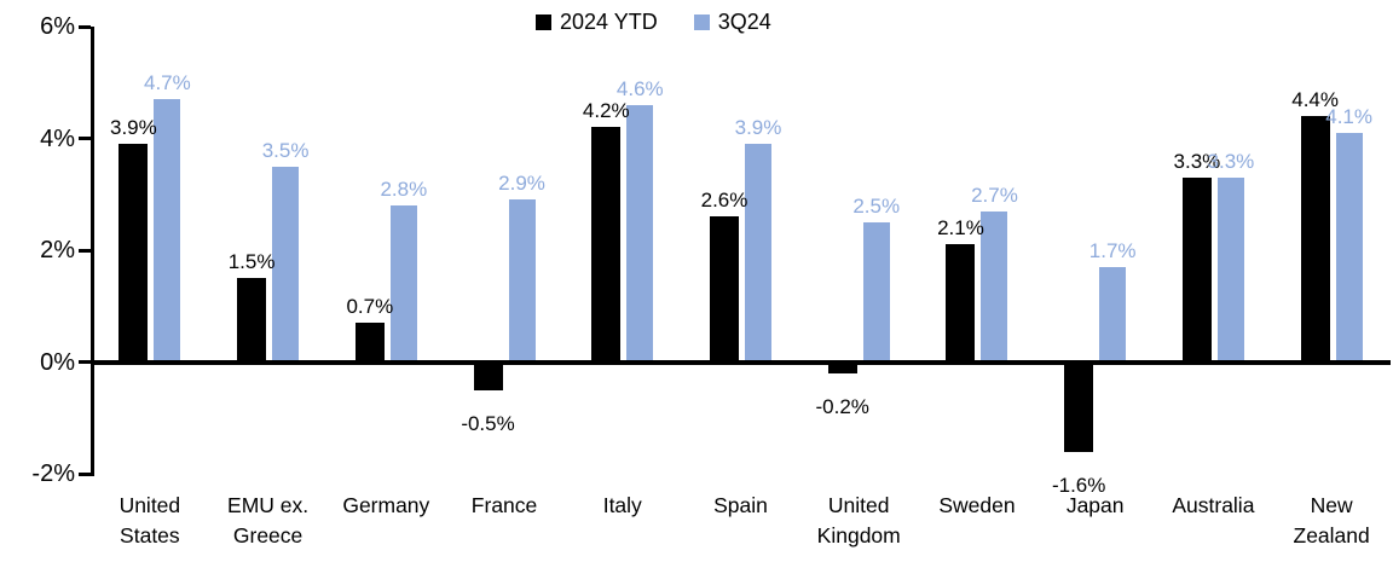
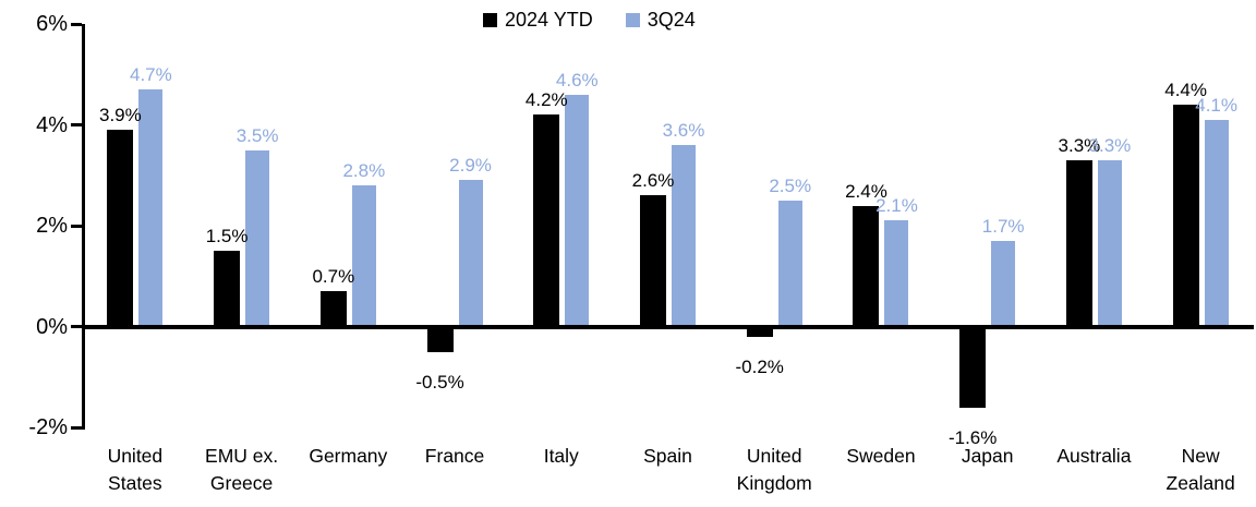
3Q24/Spain: 3.9% -> 3.6%
2024 YTD/Sweden: 2.1% -> 2.4%
3Q24/Sweden: 2.7% -> 2.1%
